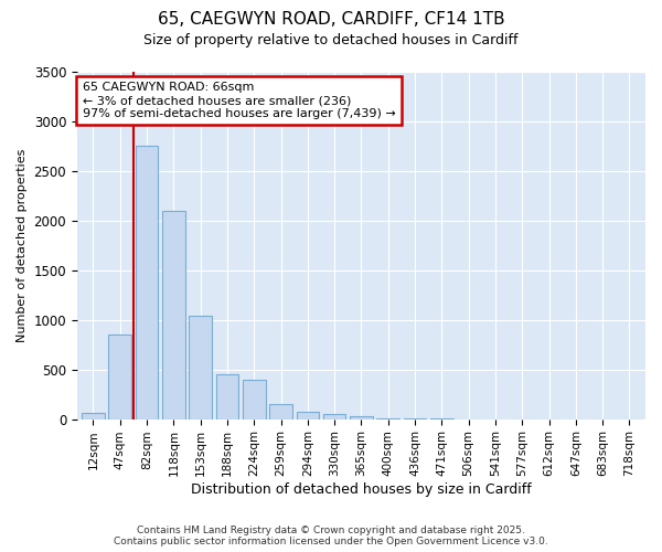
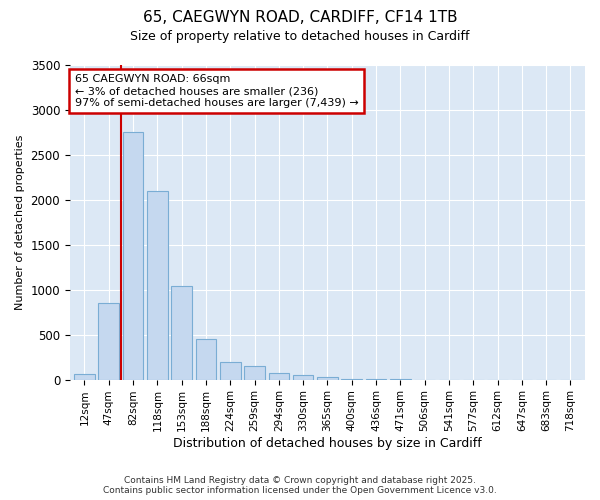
224sqm: 400 -> 200
